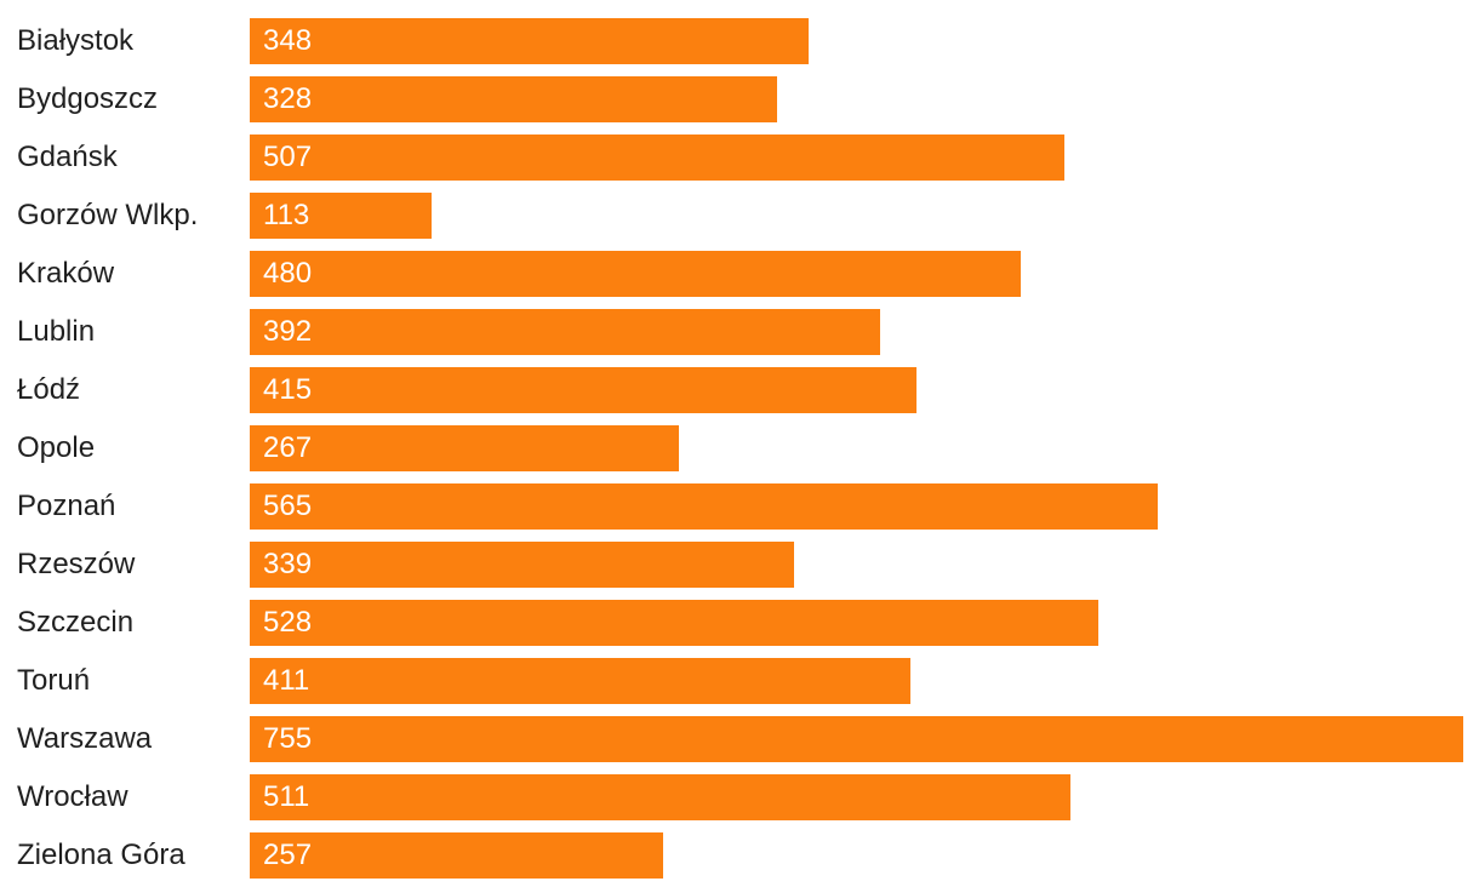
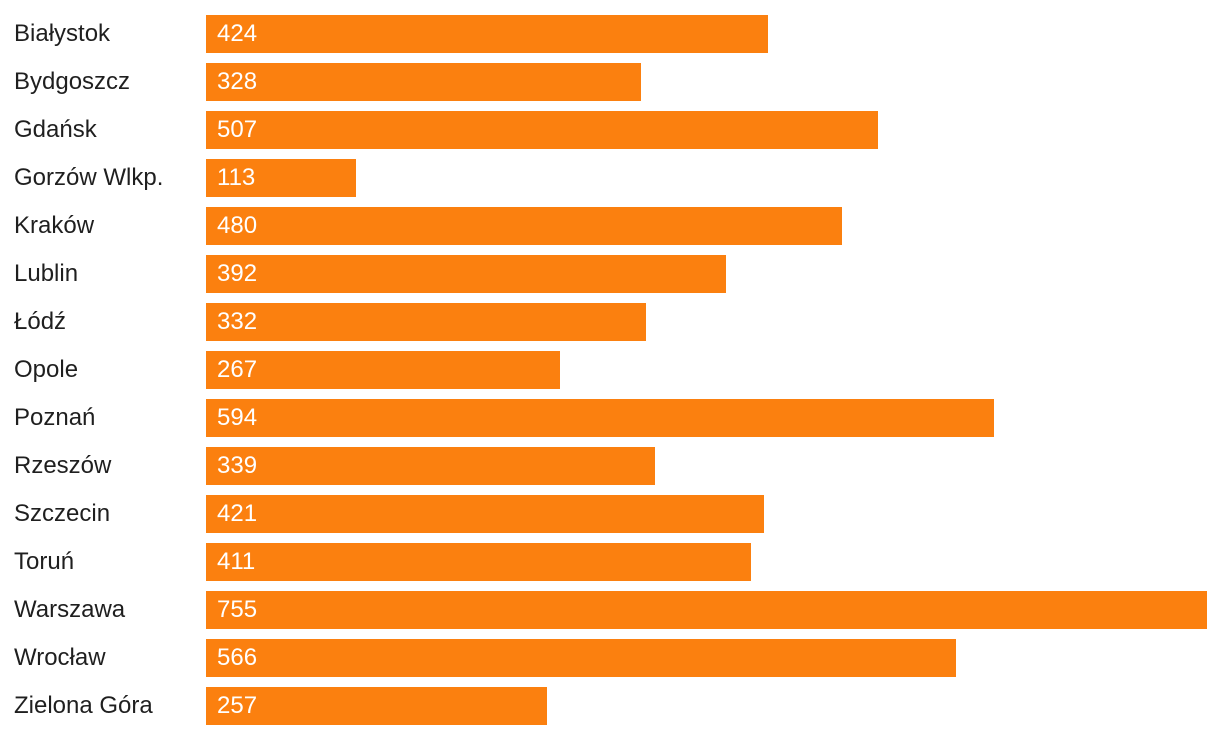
Białystok: 348 -> 424
Łódź: 415 -> 332
Poznań: 565 -> 594
Szczecin: 528 -> 421
Wrocław: 511 -> 566
